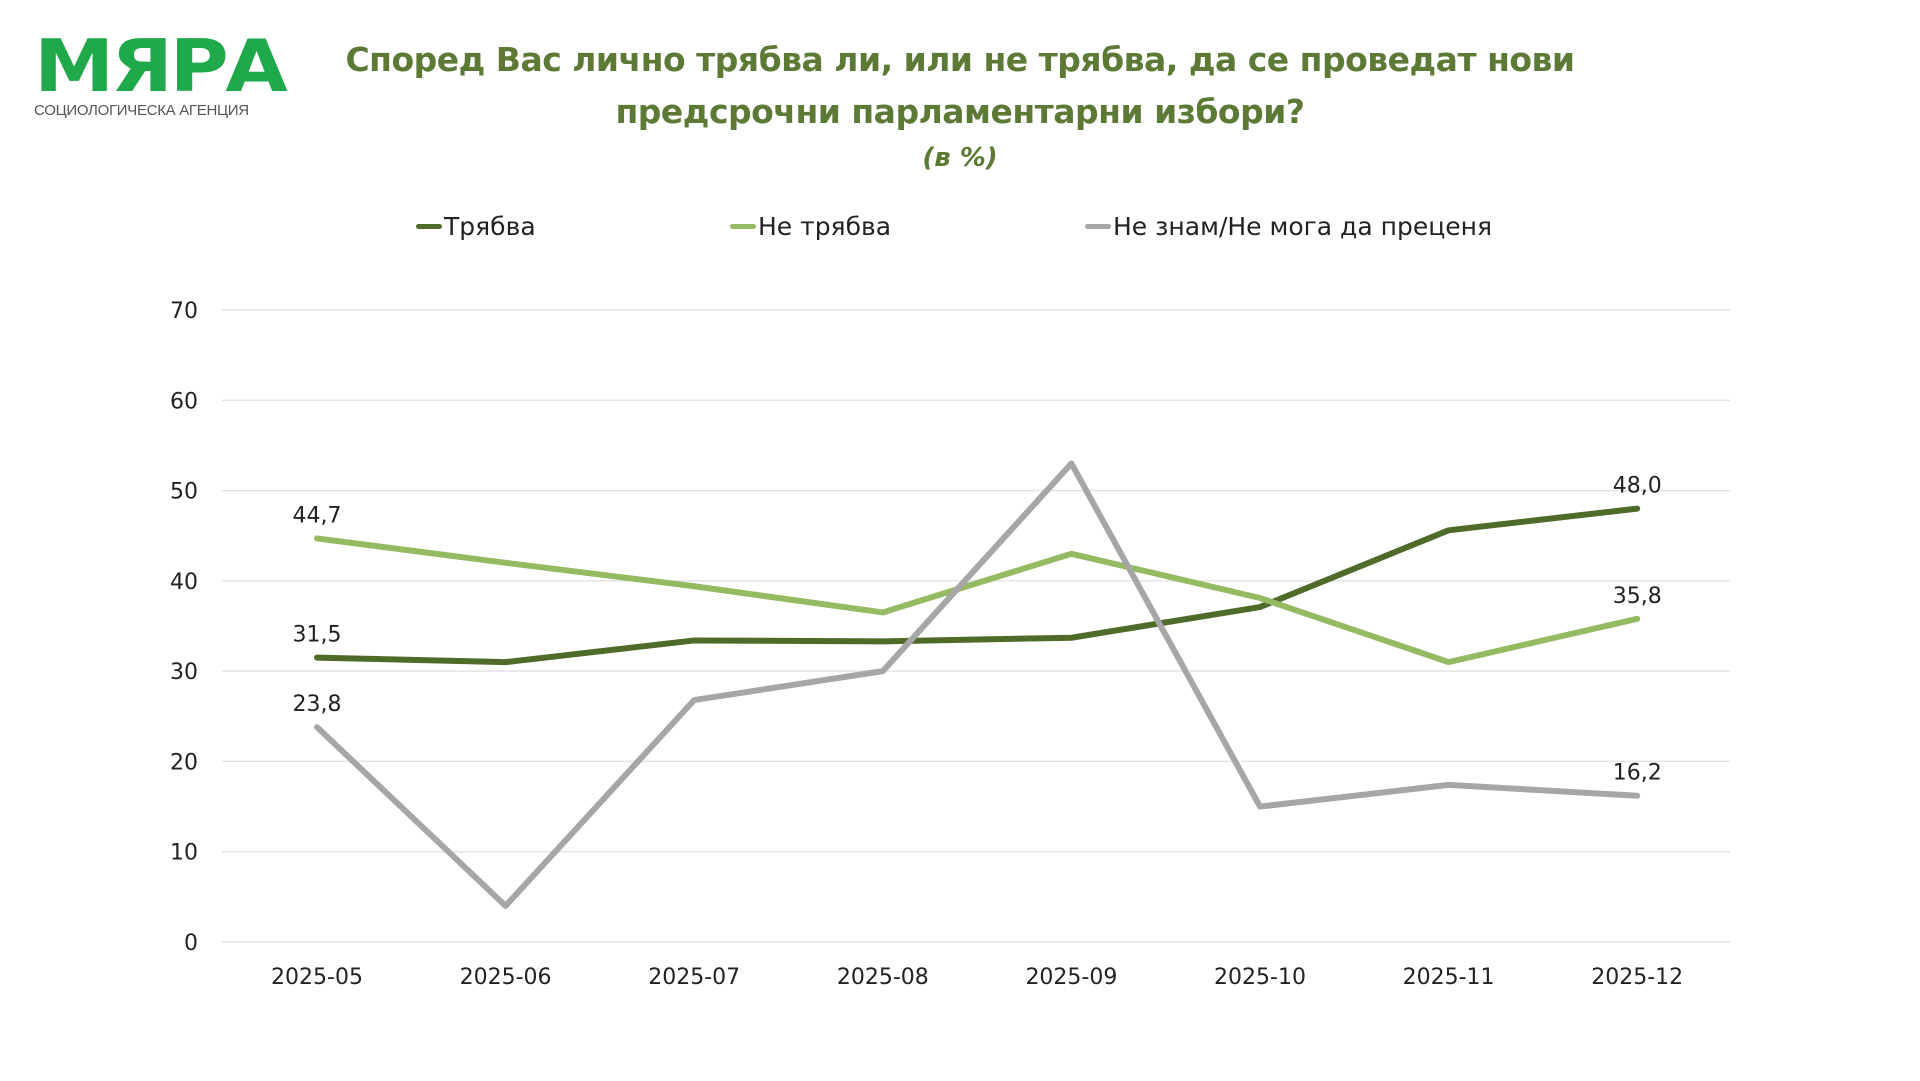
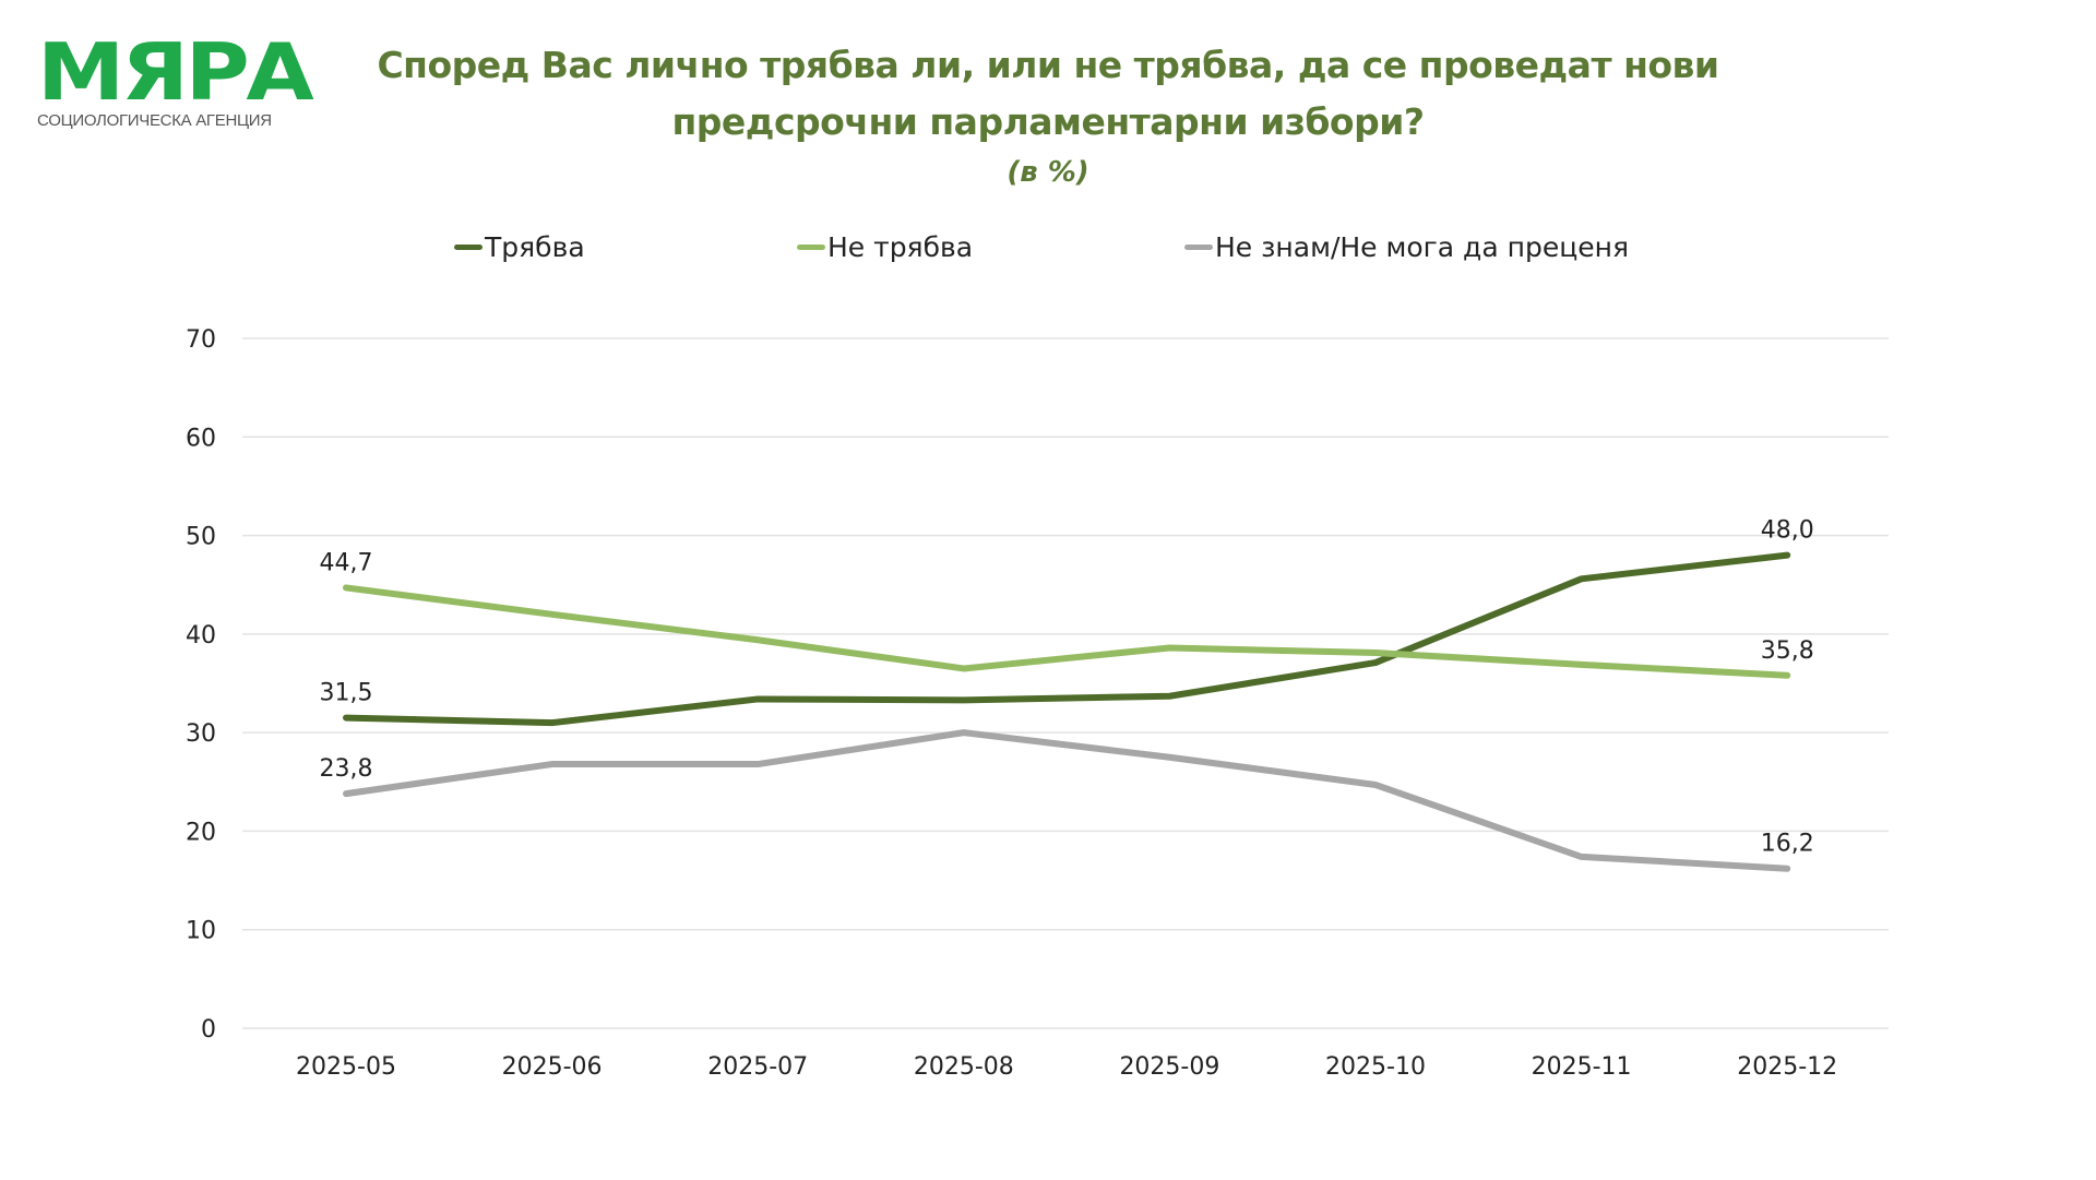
Не знам/Не мога да преценя/2025-06: 4 -> 27
Не трябва/2025-09: 43 -> 39
Не знам/Не мога да преценя/2025-09: 53 -> 28
Не знам/Не мога да преценя/2025-10: 15 -> 25
Не трябва/2025-11: 31 -> 37
